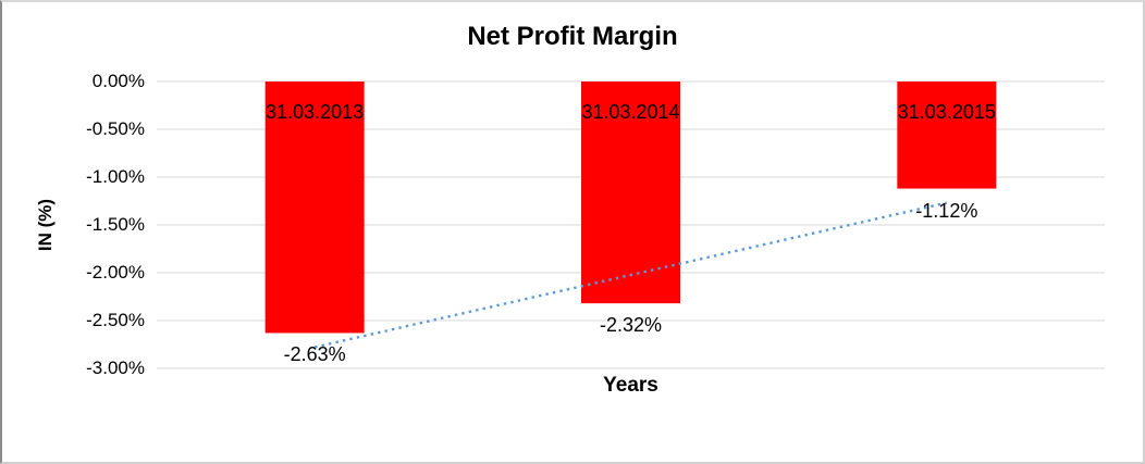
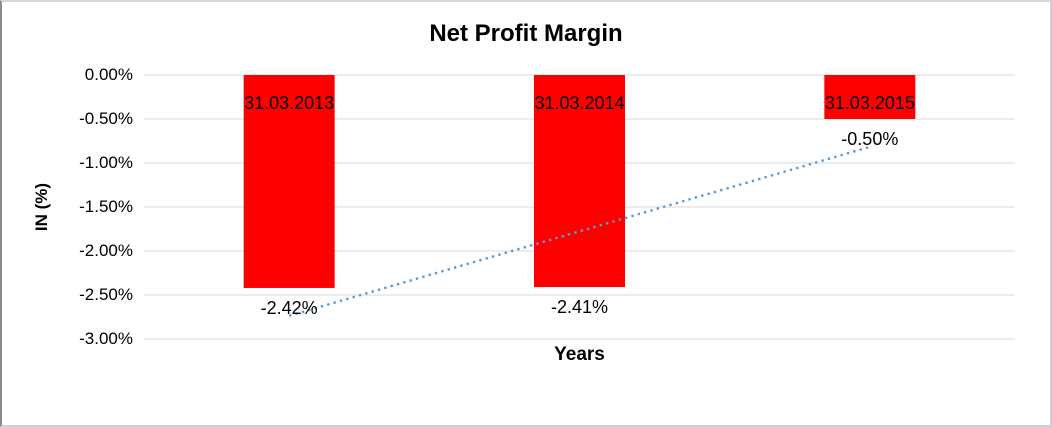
31.03.2013: -2.63% -> -2.42%
31.03.2014: -2.32% -> -2.41%
31.03.2015: -1.12% -> -0.50%
